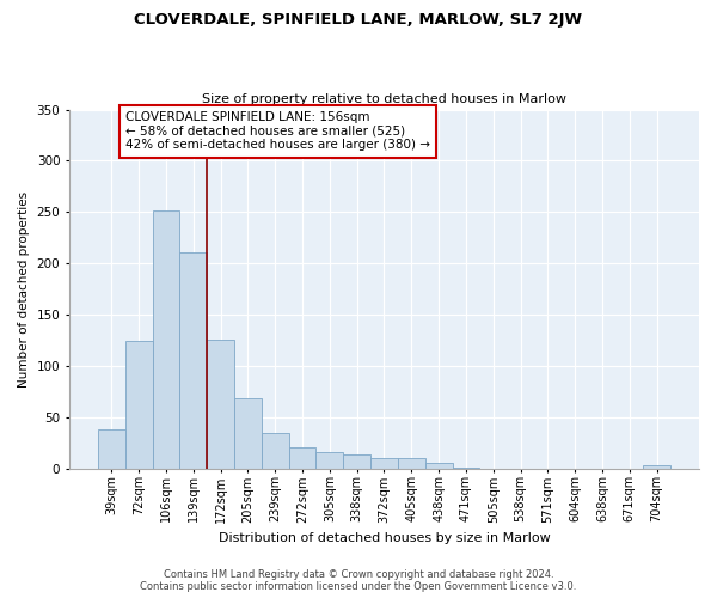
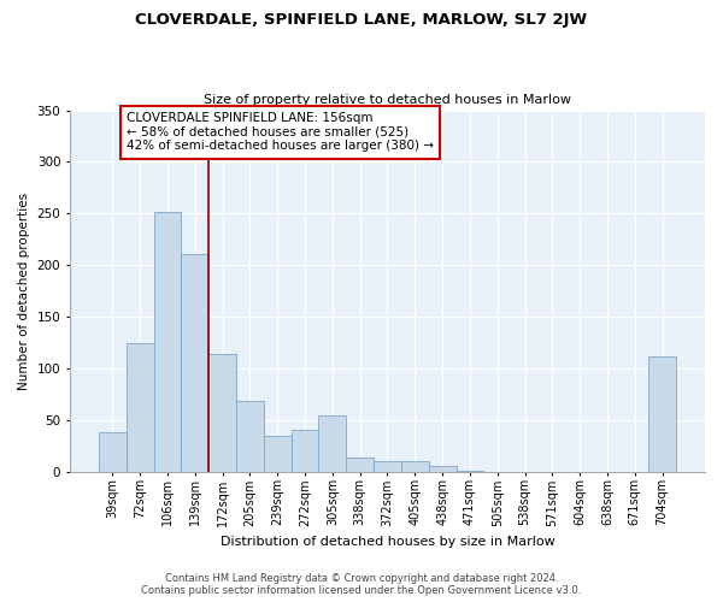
172sqm: 125 -> 114
272sqm: 20 -> 40
305sqm: 16 -> 54
704sqm: 3 -> 112
